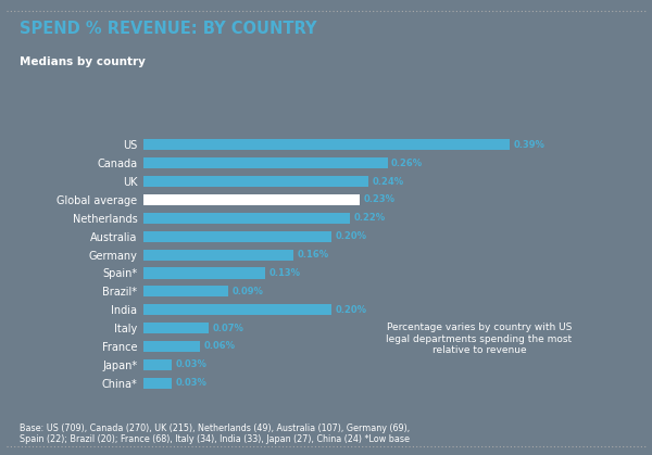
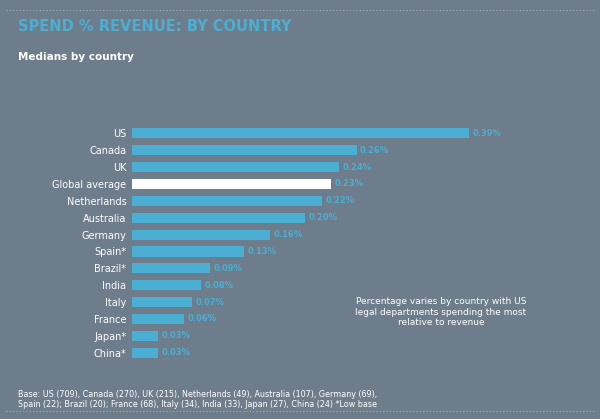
India: 0.20% -> 0.08%
